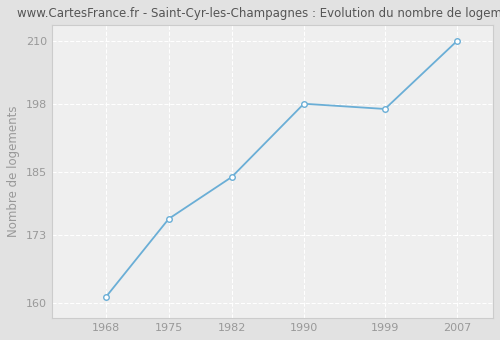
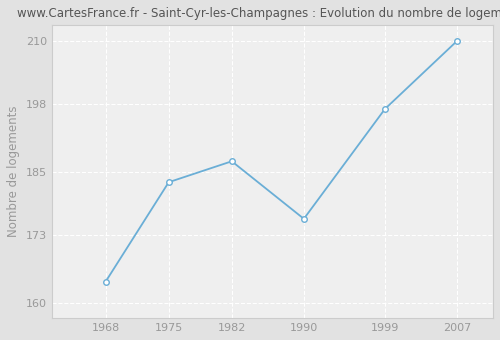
1968: 161 -> 164
1975: 176 -> 183
1982: 184 -> 187
1990: 198 -> 176
